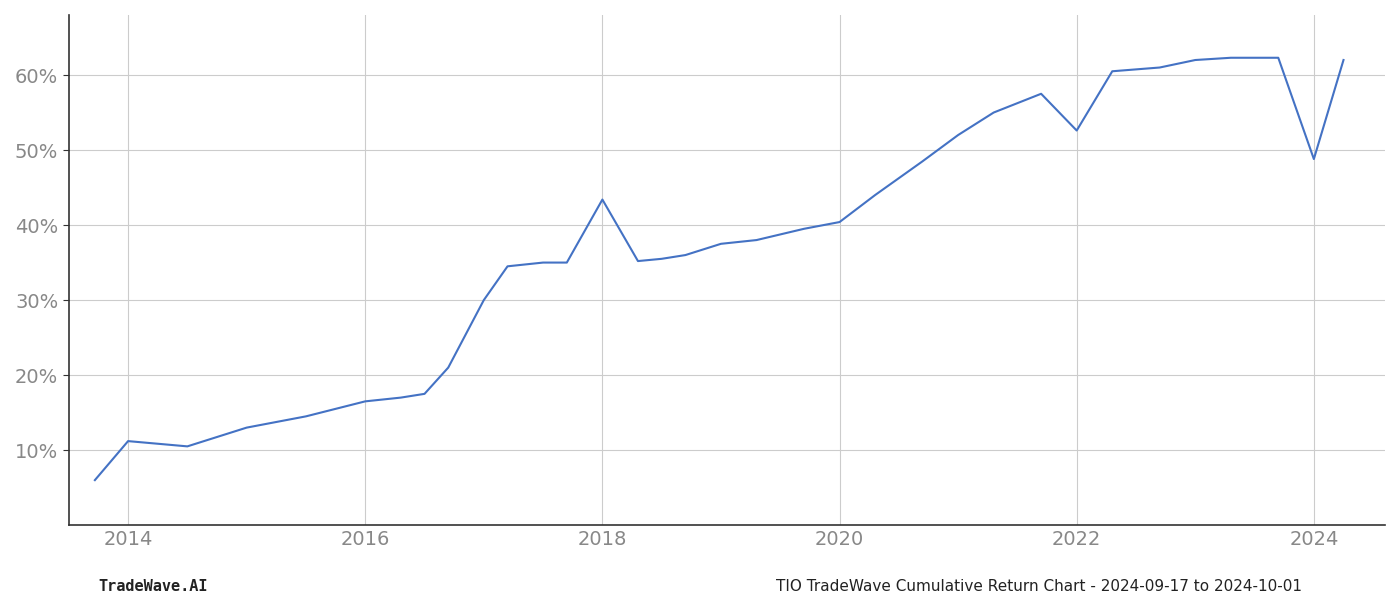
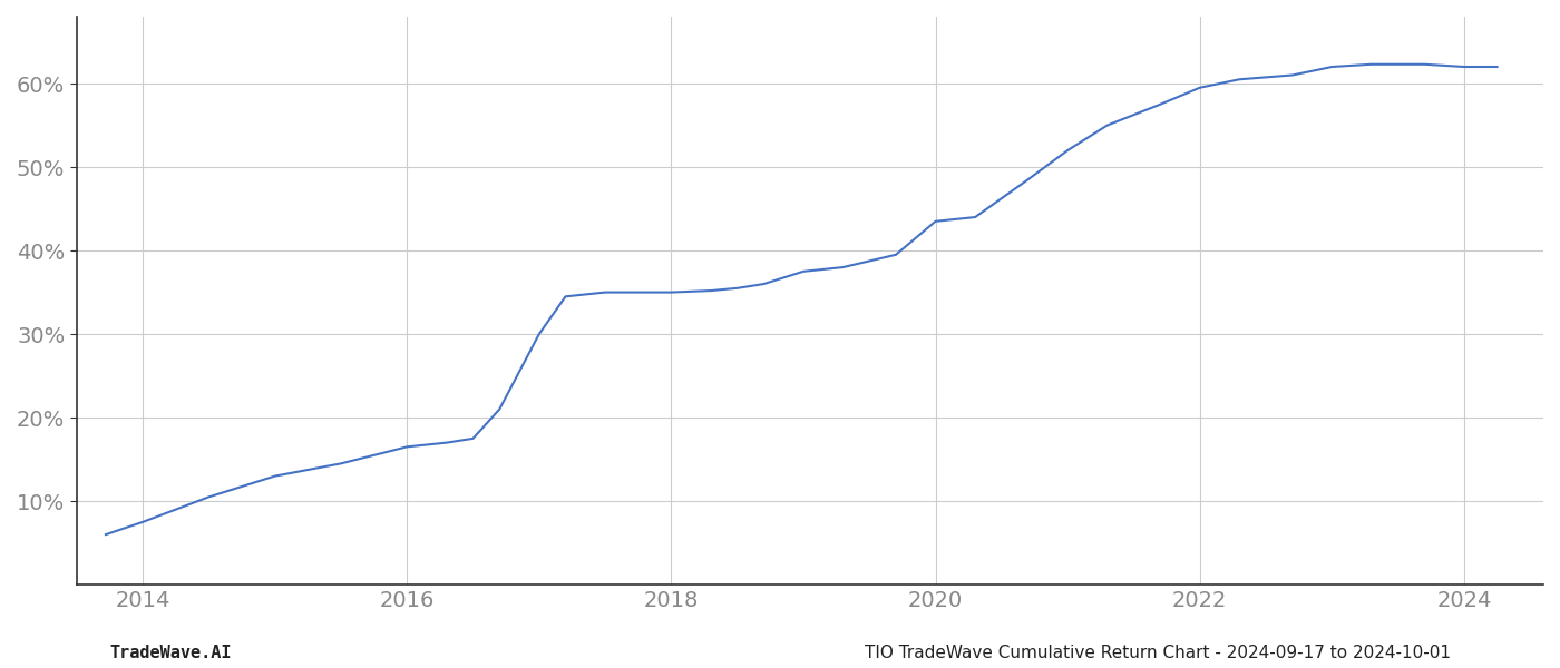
2014: 11.2% -> 7.5%
2018: 43.4% -> 35.0%
2020: 40.4% -> 43.5%
2022: 52.6% -> 59.5%
2024: 48.8% -> 62.0%
